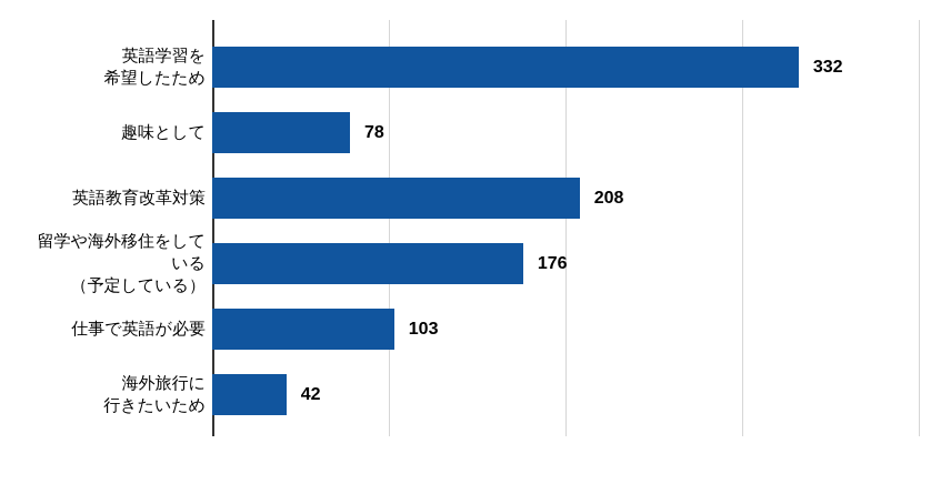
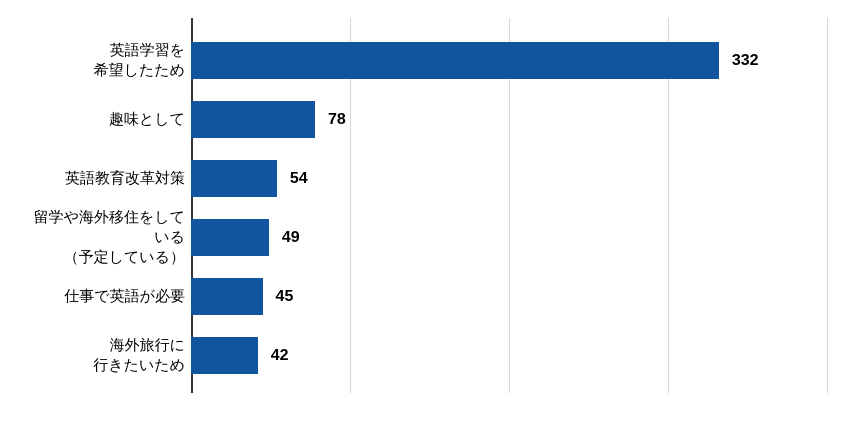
英語教育改革対策: 208 -> 54
留学や海外移住をして いる （予定している）: 176 -> 49
仕事で英語が必要: 103 -> 45
